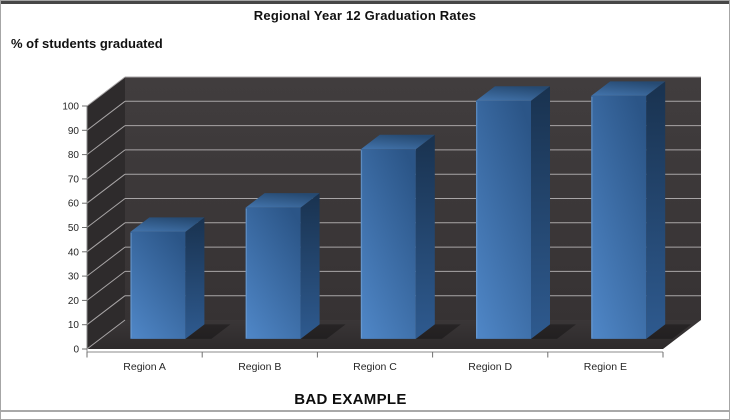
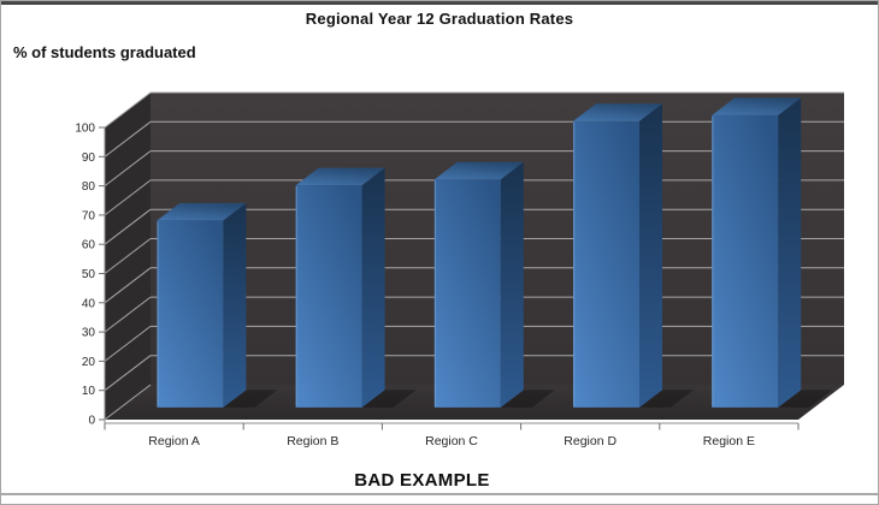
Region A: 44 -> 64
Region B: 54 -> 76
